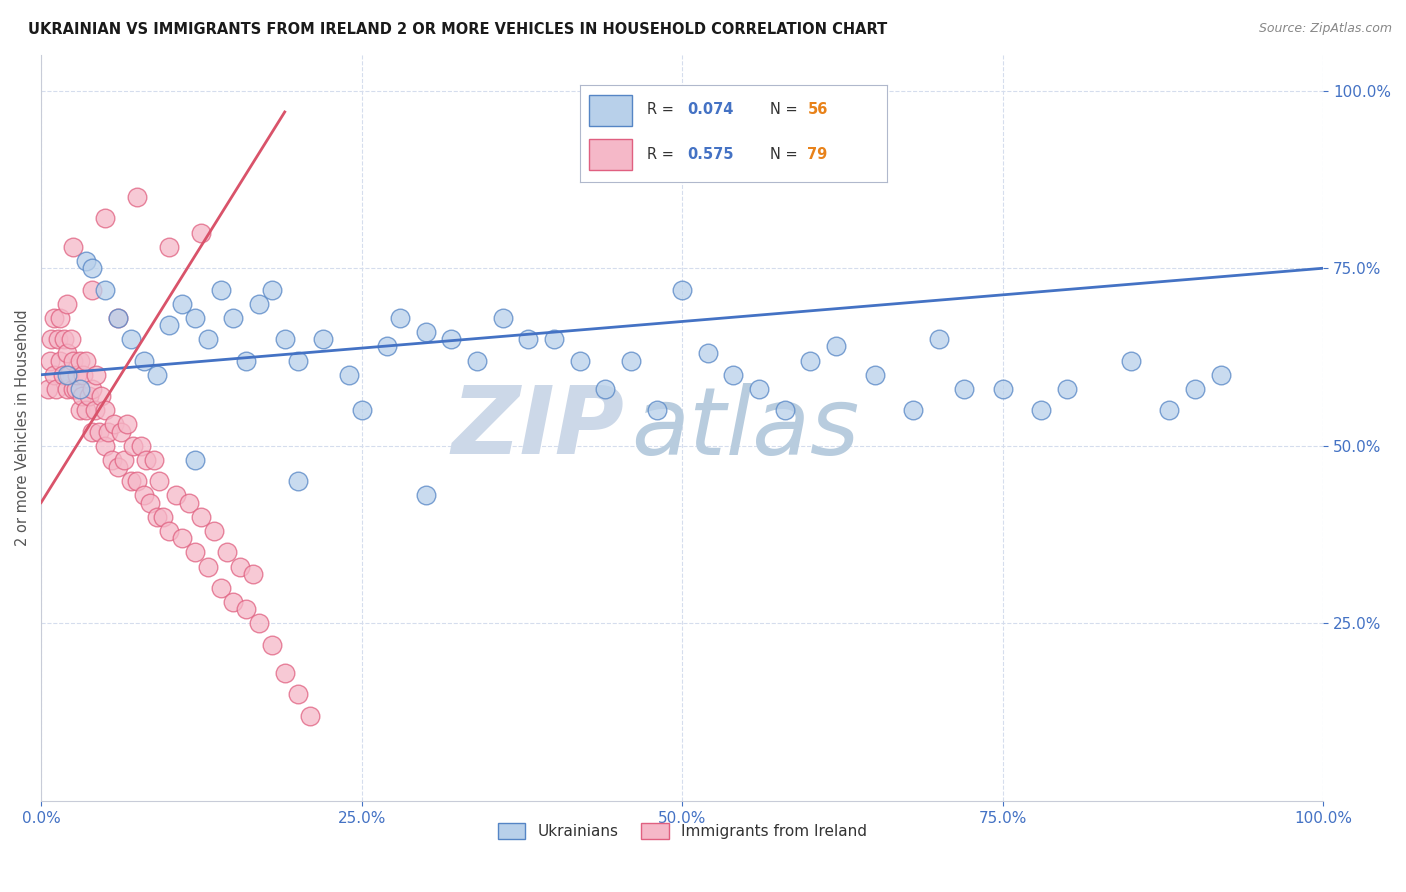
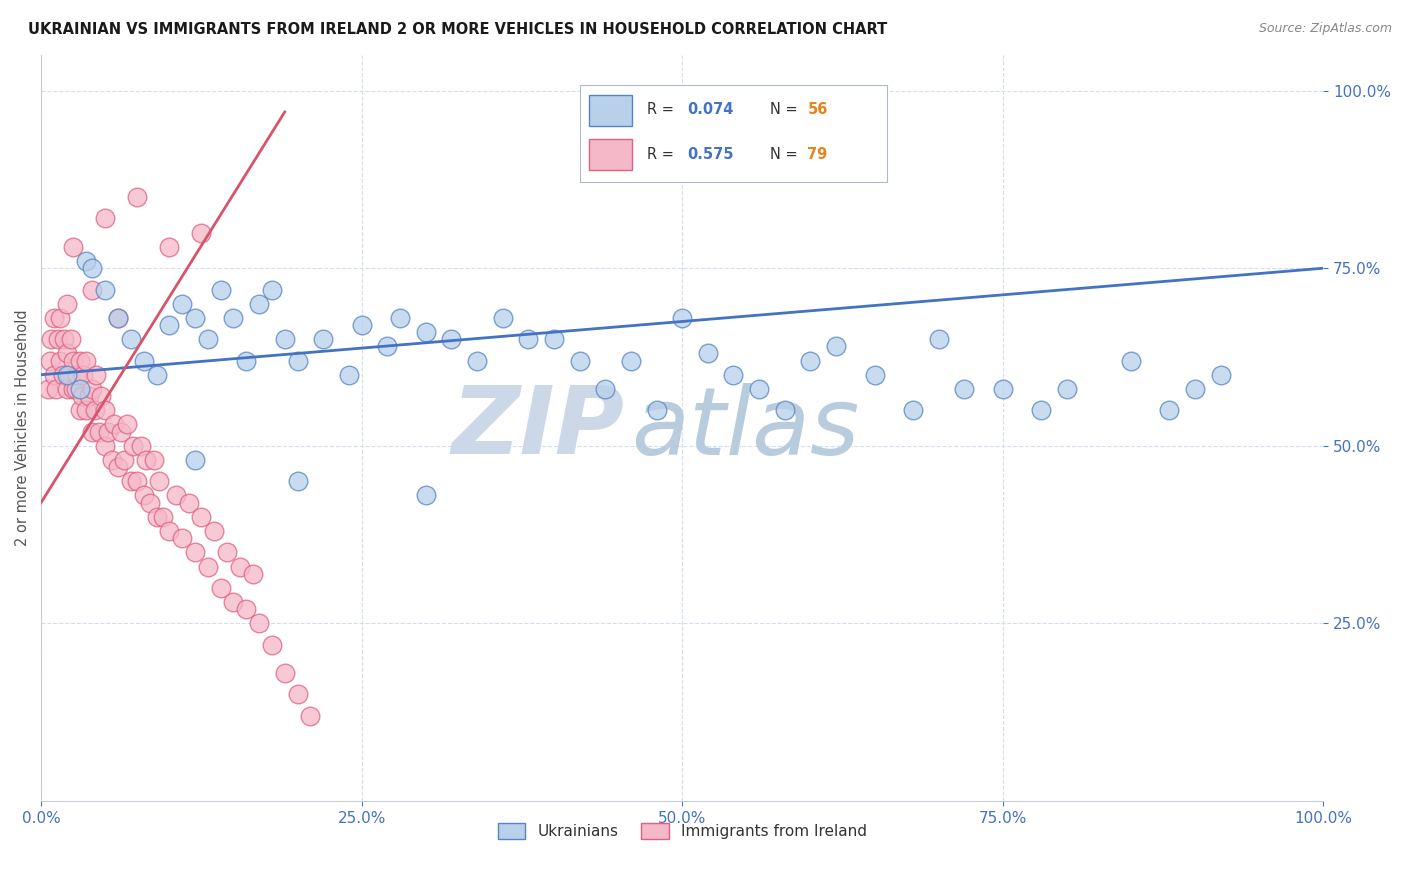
Ukrainians/25.0%: 55% -> 67%
Ukrainians/50.0%: 72% -> 68%
